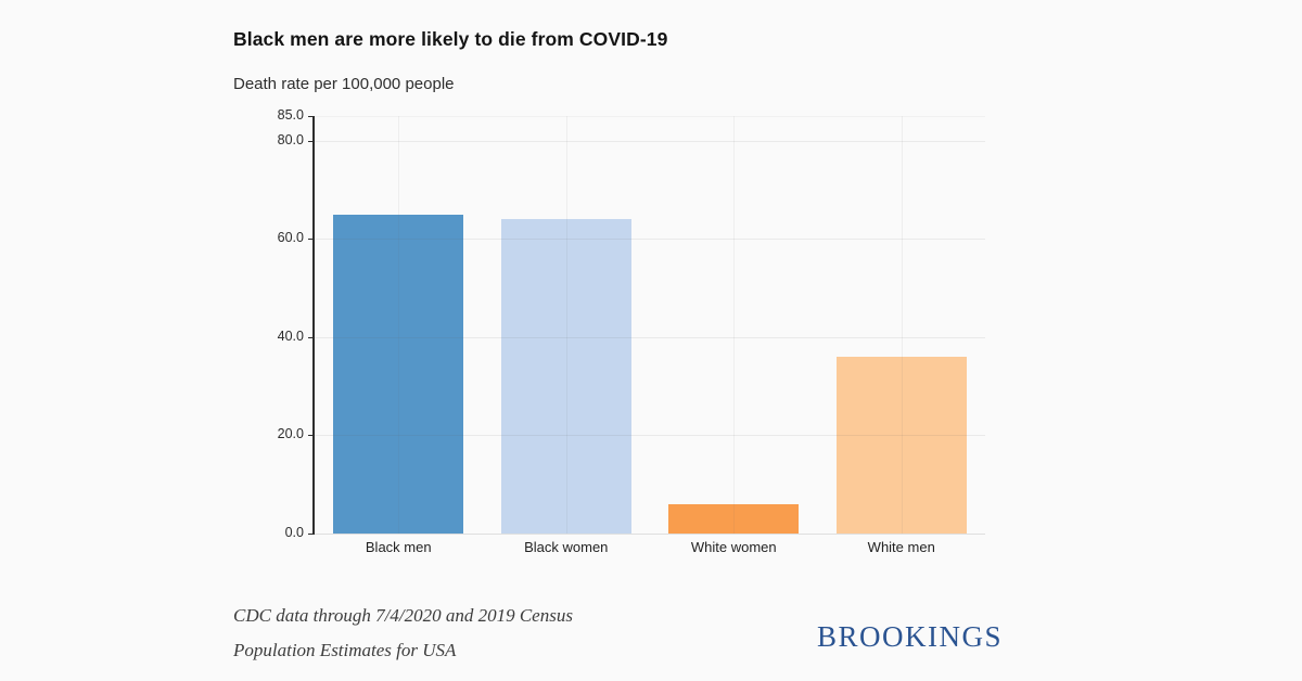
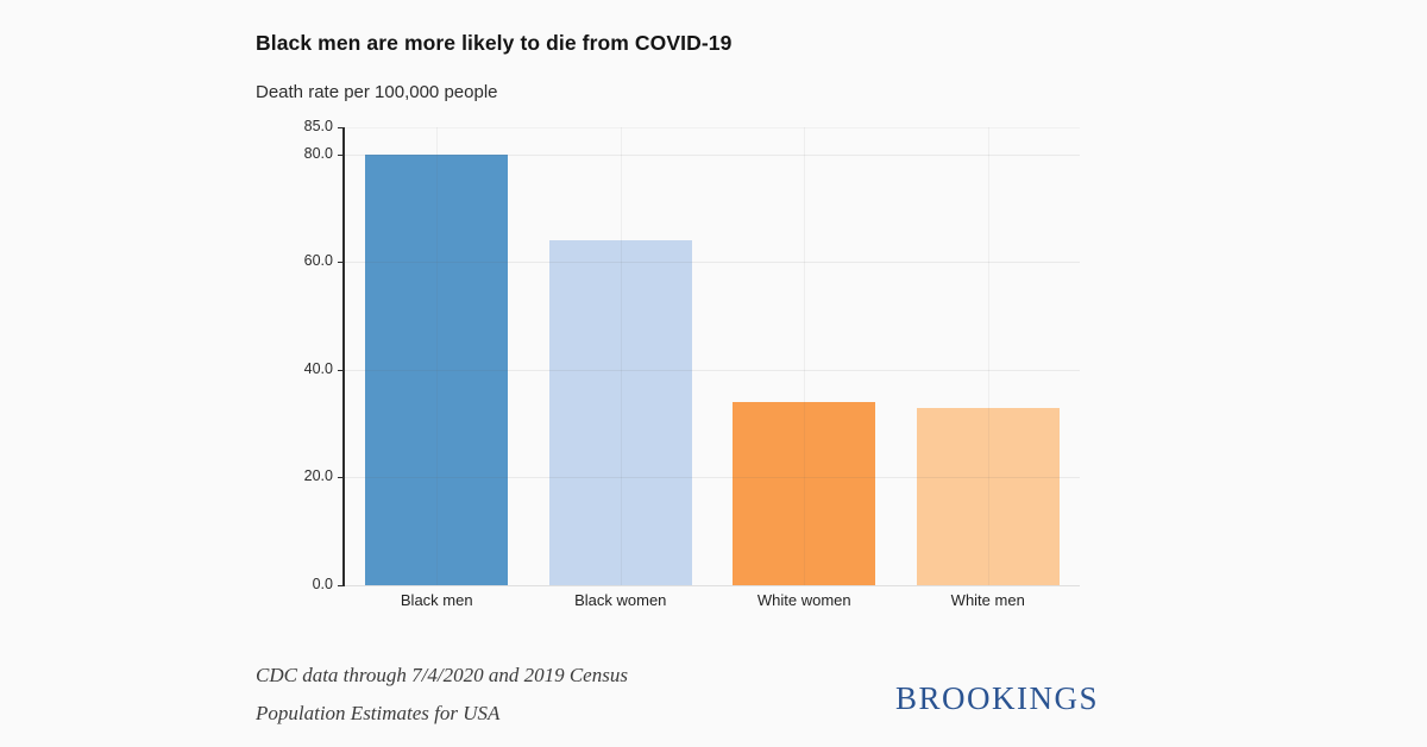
Black men: 65 -> 80
White women: 6 -> 34
White men: 36 -> 33
